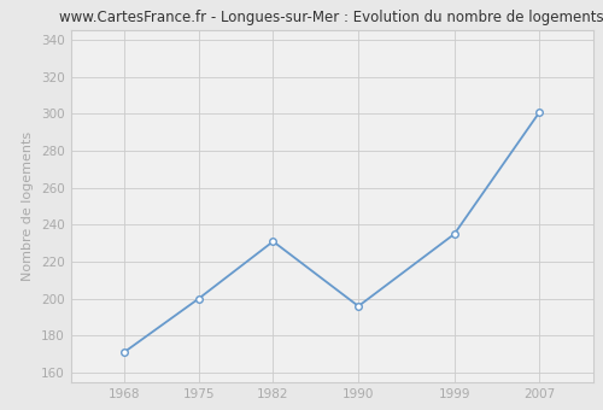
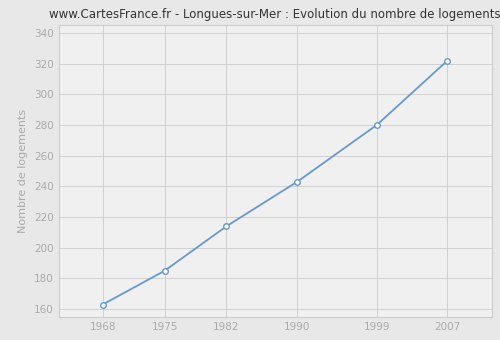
1968: 171 -> 163
1975: 200 -> 185
1982: 231 -> 214
1990: 196 -> 243
1999: 235 -> 280
2007: 301 -> 322
